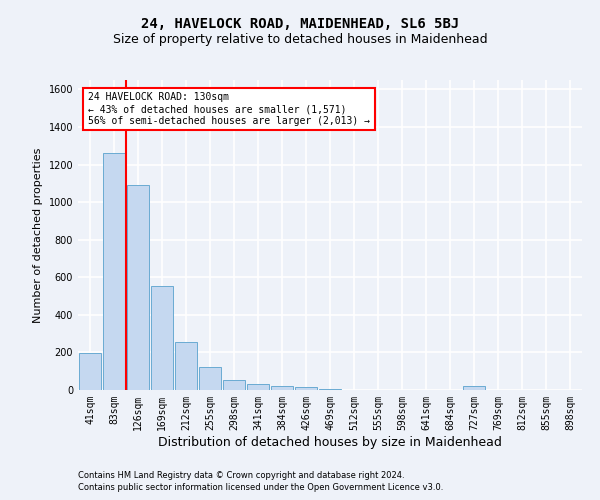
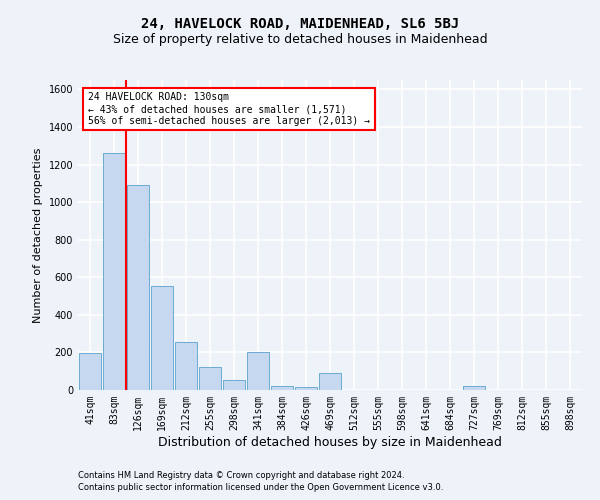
341sqm: 30 -> 200
469sqm: 0 -> 90
